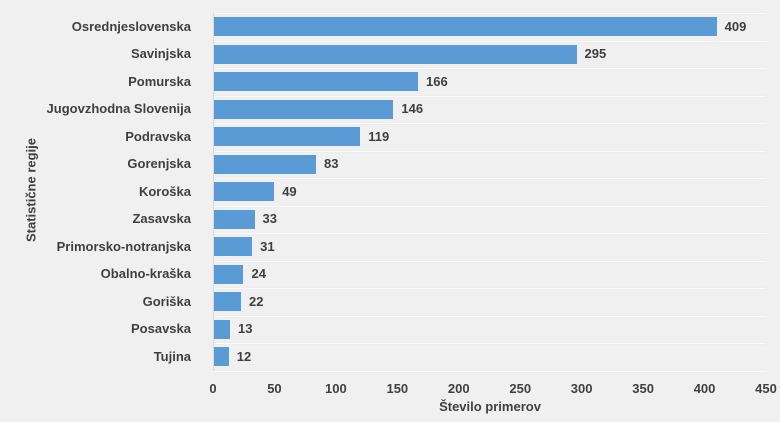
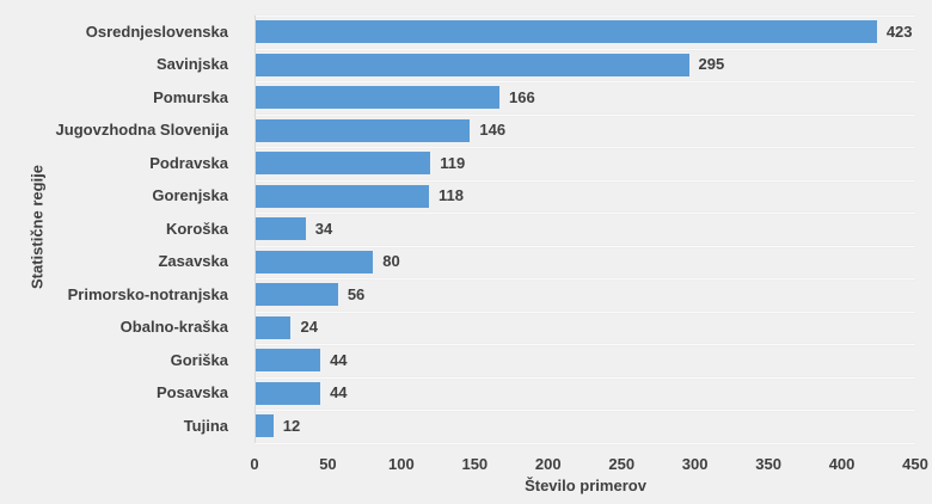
Osrednjeslovenska: 409 -> 423
Gorenjska: 83 -> 118
Koroška: 49 -> 34
Zasavska: 33 -> 80
Primorsko-notranjska: 31 -> 56
Goriška: 22 -> 44
Posavska: 13 -> 44
